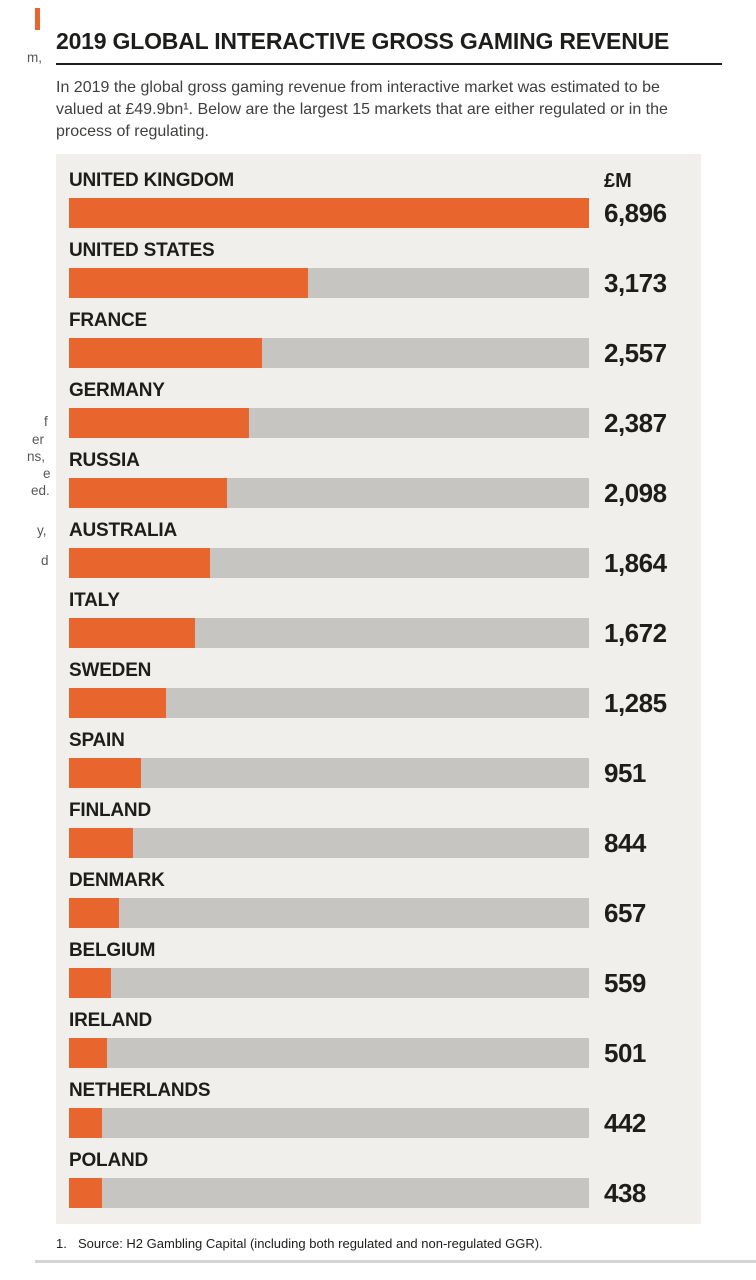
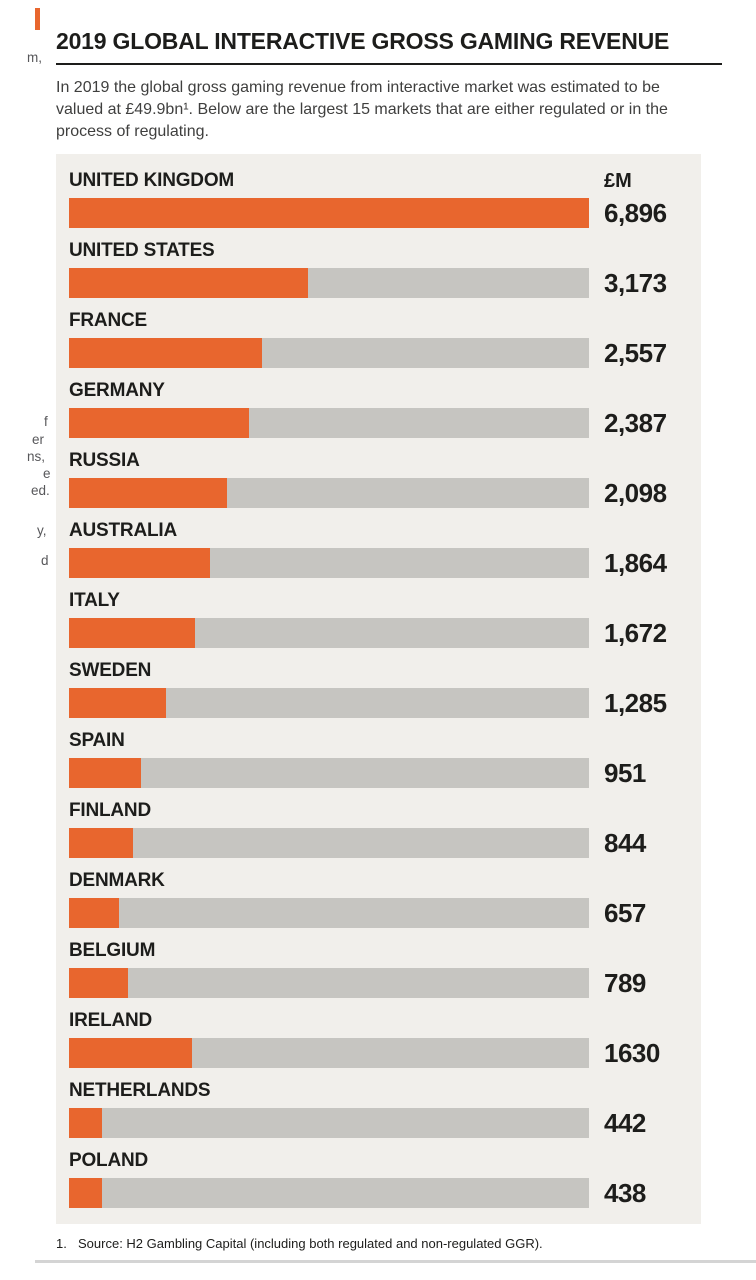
BELGIUM: 559 -> 789
IRELAND: 501 -> 1630
